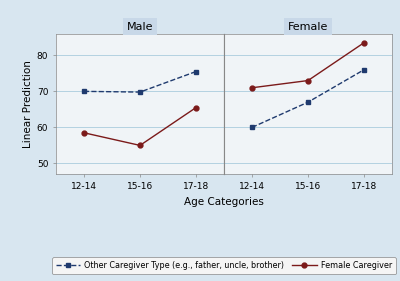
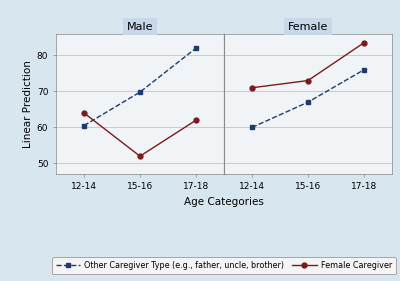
Male/Other Caregiver Type (e.g., father, uncle, brother)/12-14: 70.0 -> 60.5
Male/Female Caregiver/12-14: 58.5 -> 64.0
Male/Female Caregiver/15-16: 55.0 -> 52.0
Male/Other Caregiver Type (e.g., father, uncle, brother)/17-18: 75.5 -> 82.0
Male/Female Caregiver/17-18: 65.5 -> 62.0
